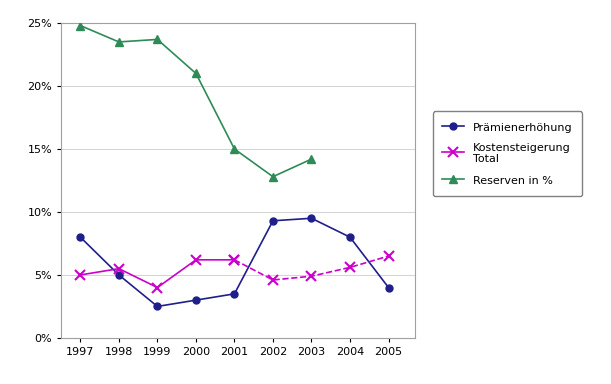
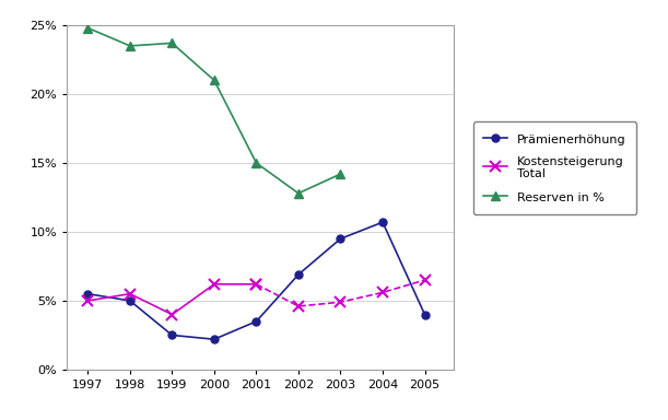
Prämienerhöhung/1997: 8.0% -> 5.5%
Prämienerhöhung/2000: 3.0% -> 2.2%
Prämienerhöhung/2002: 9.3% -> 6.9%
Prämienerhöhung/2004: 8.0% -> 10.7%
